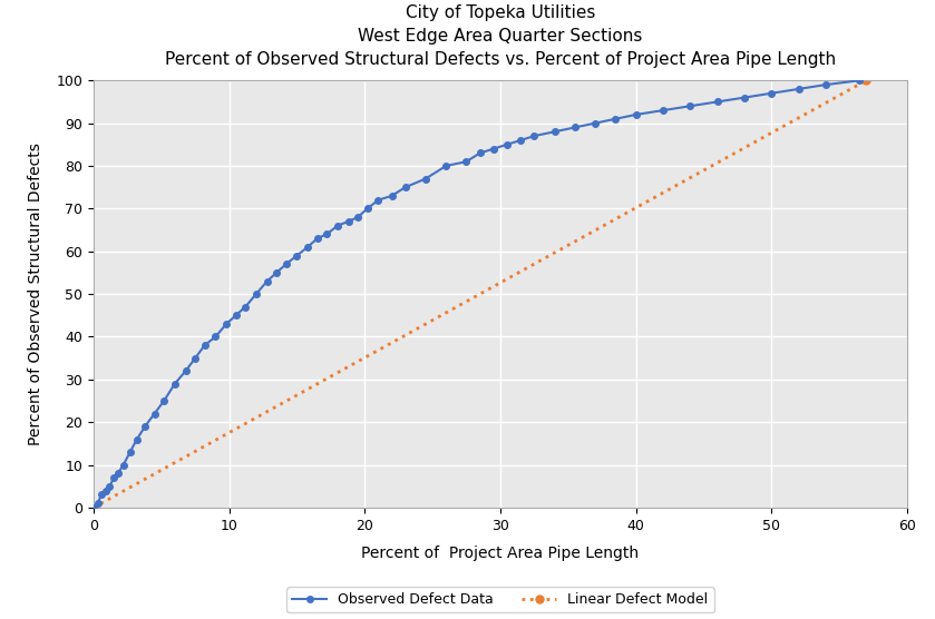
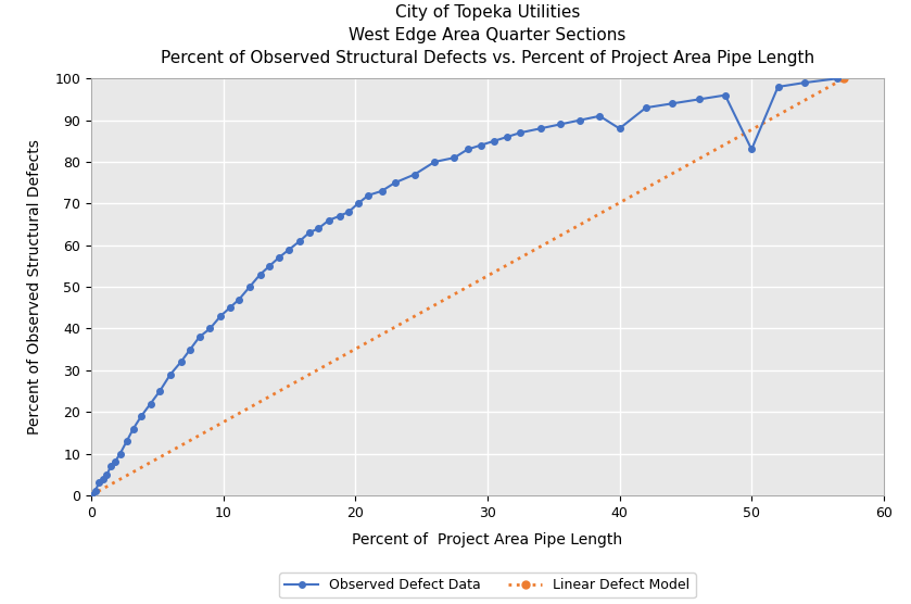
40: 92 -> 88
50: 97 -> 83
